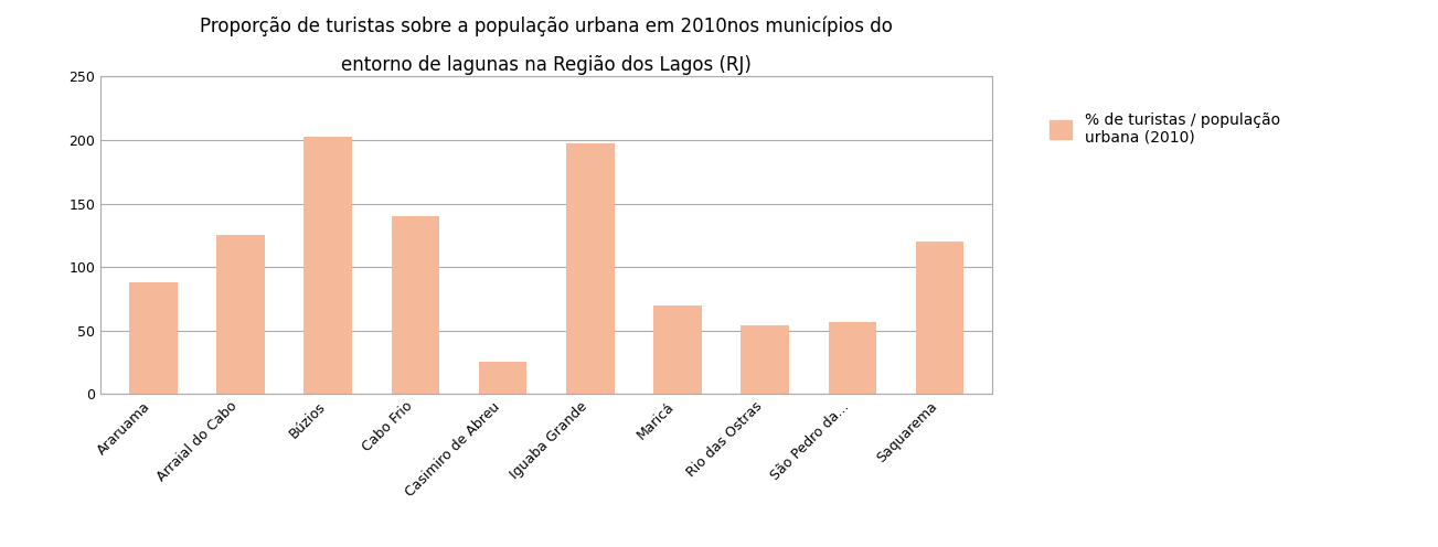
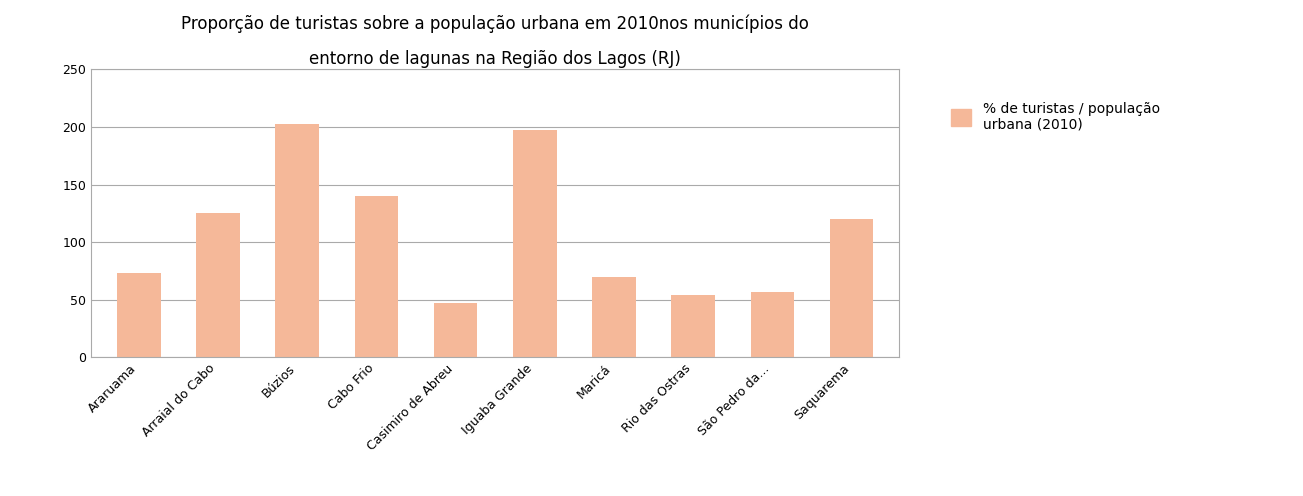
Araruama: 88 -> 73
Casimiro de Abreu: 25 -> 47
